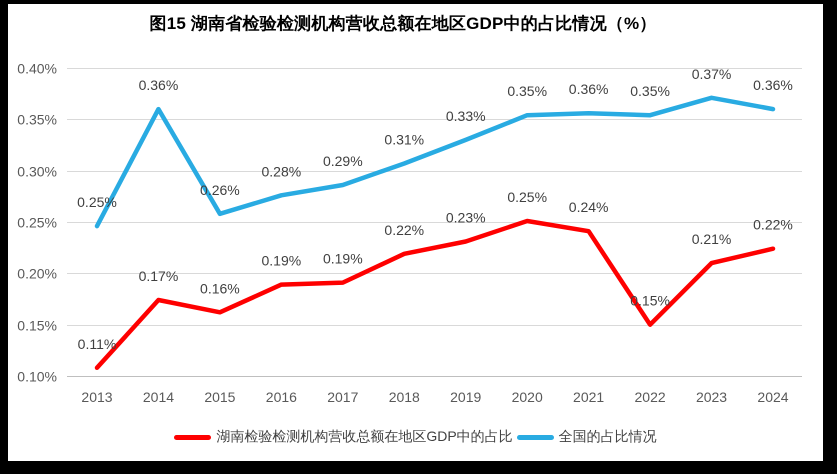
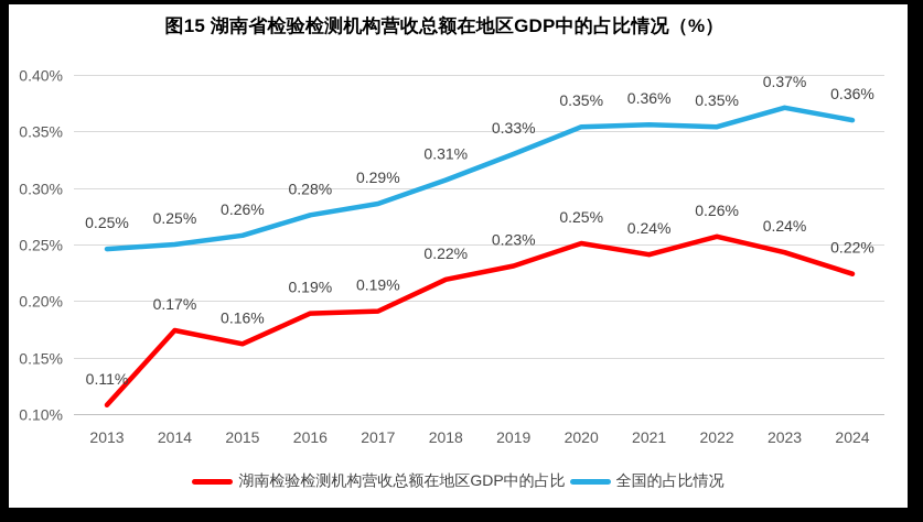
全国的占比情况/2014: 0.36% -> 0.25%
湖南检验检测机构营收总额在地区GDP中的占比/2022: 0.15% -> 0.26%
湖南检验检测机构营收总额在地区GDP中的占比/2023: 0.21% -> 0.24%
